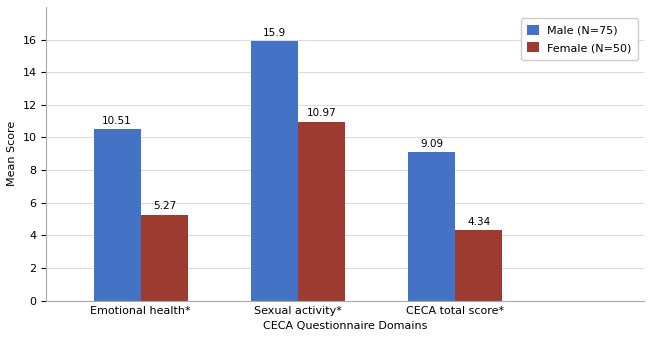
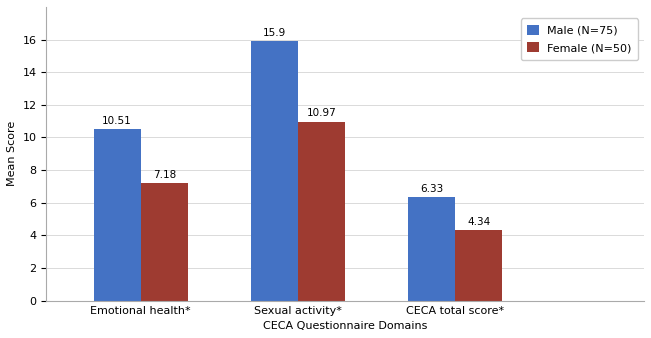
Female (N=50)/Emotional health*: 5.27 -> 7.18
Male (N=75)/CECA total score*: 9.09 -> 6.33
